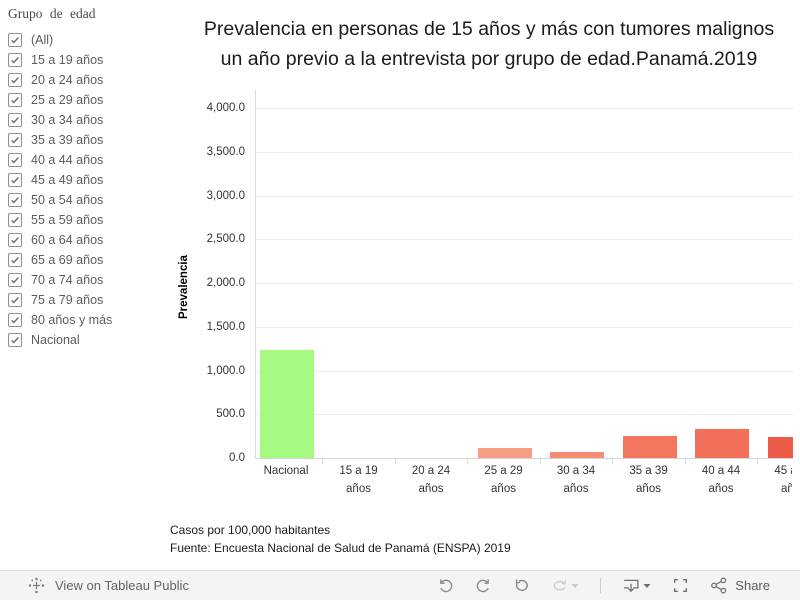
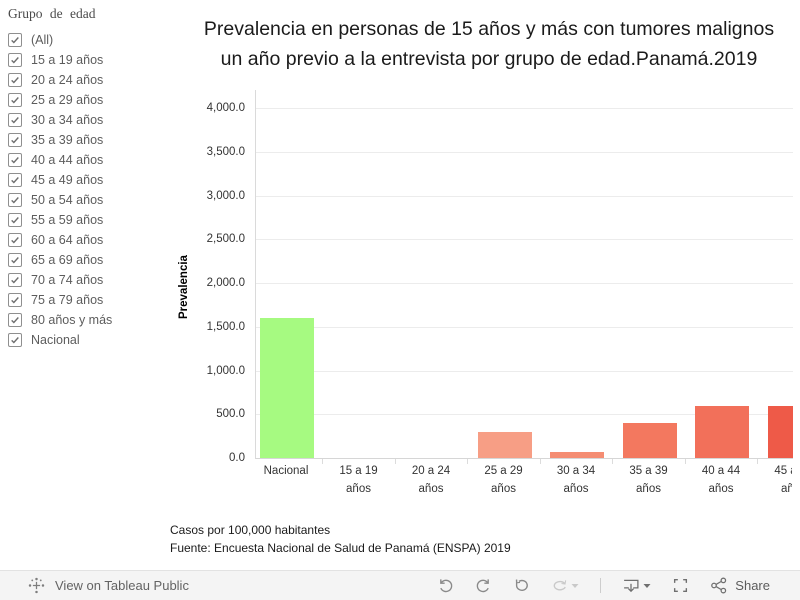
Nacional: 1200 -> 1600
25 a 29 años: 100 -> 300
35 a 39 años: 200 -> 400
40 a 44 años: 300 -> 600
45 a 49 años: 200 -> 600
